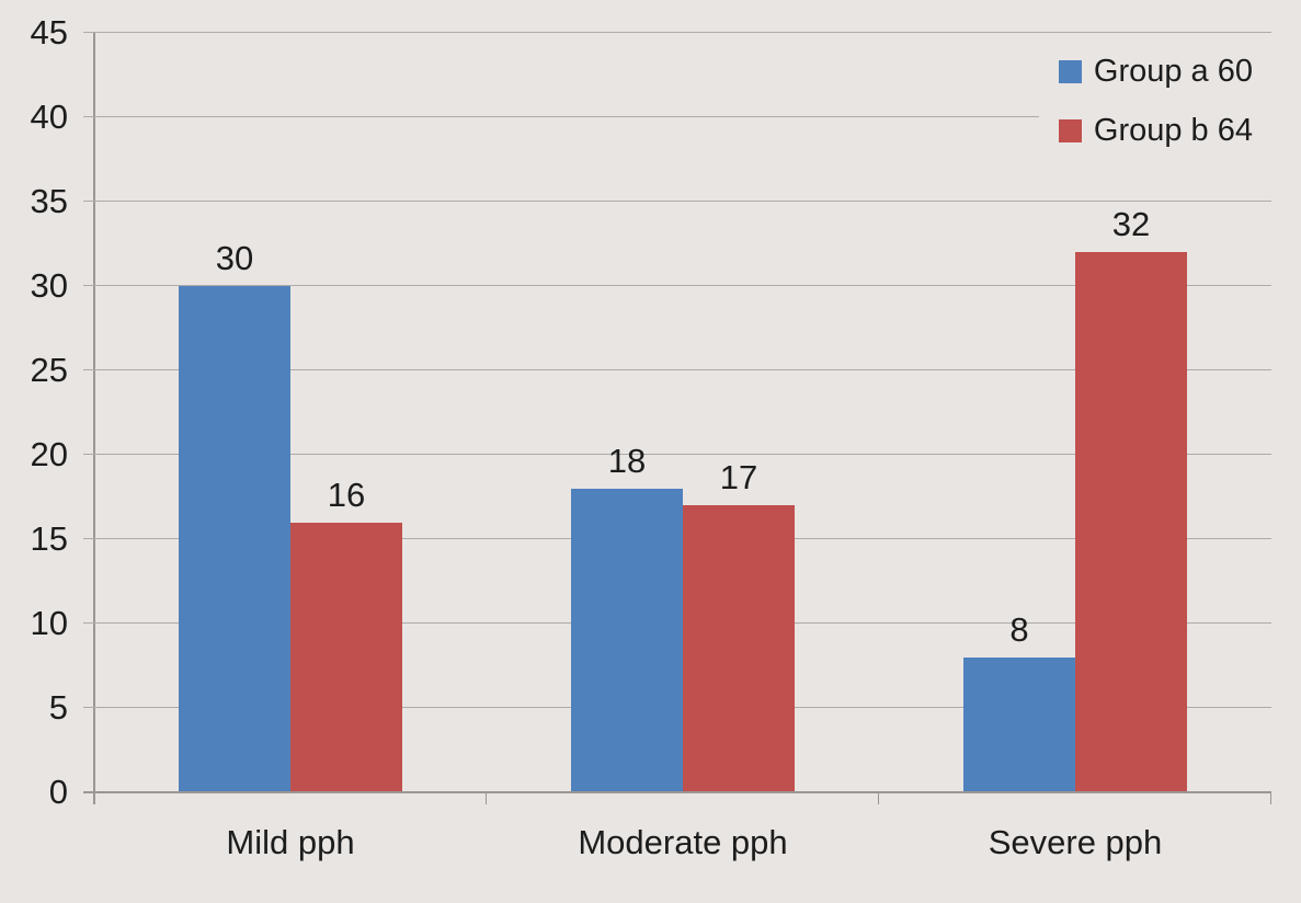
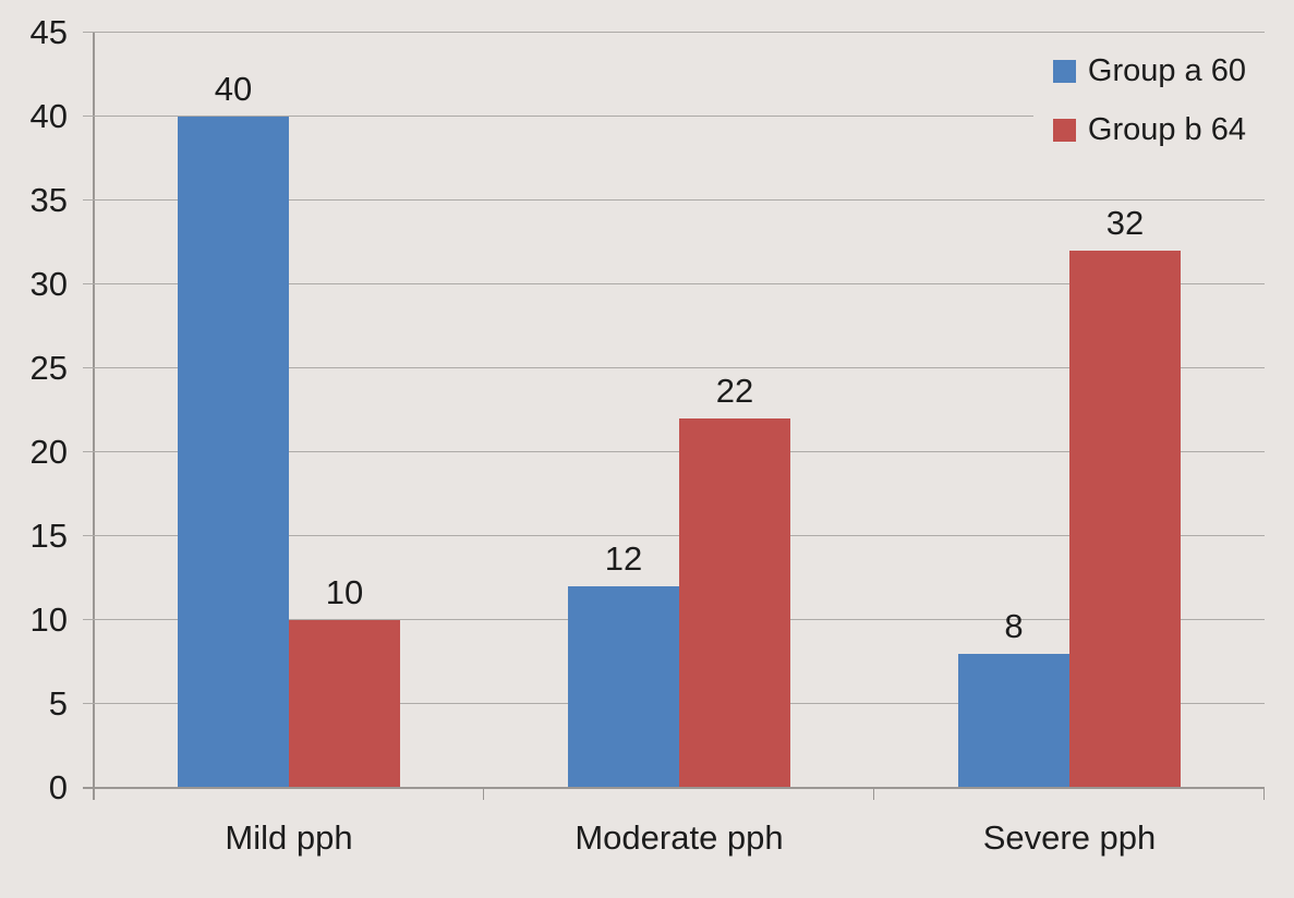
Group a 60/Mild pph: 30 -> 40
Group b 64/Mild pph: 16 -> 10
Group a 60/Moderate pph: 18 -> 12
Group b 64/Moderate pph: 17 -> 22
